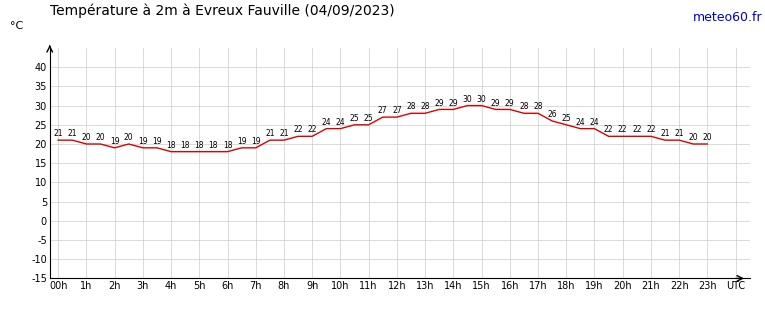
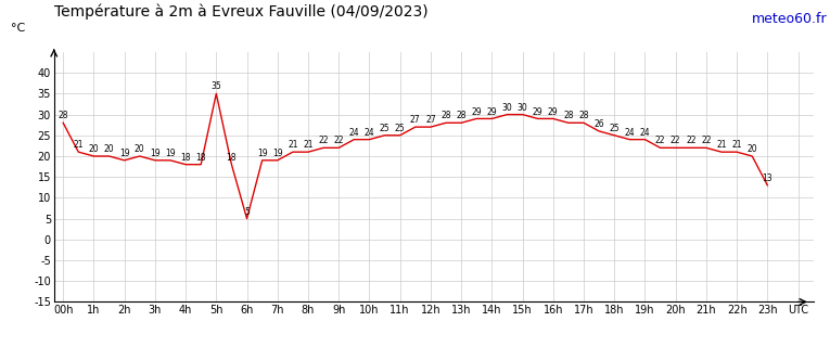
00h: 21 -> 28
5h: 18 -> 35
6h: 18 -> 5
23h: 20 -> 13
